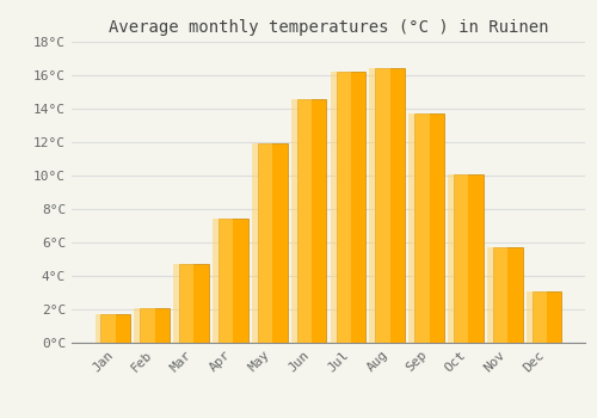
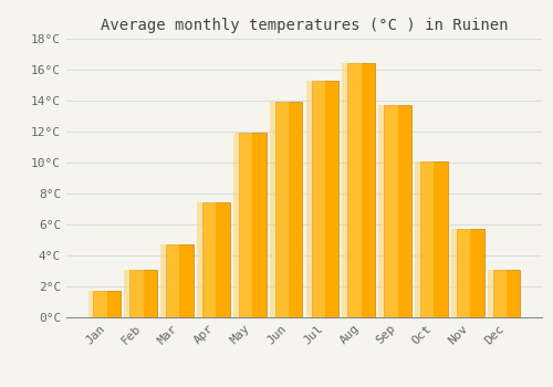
Feb: 2.1°C -> 3.1°C
Jun: 14.6°C -> 13.9°C
Jul: 16.2°C -> 15.3°C
